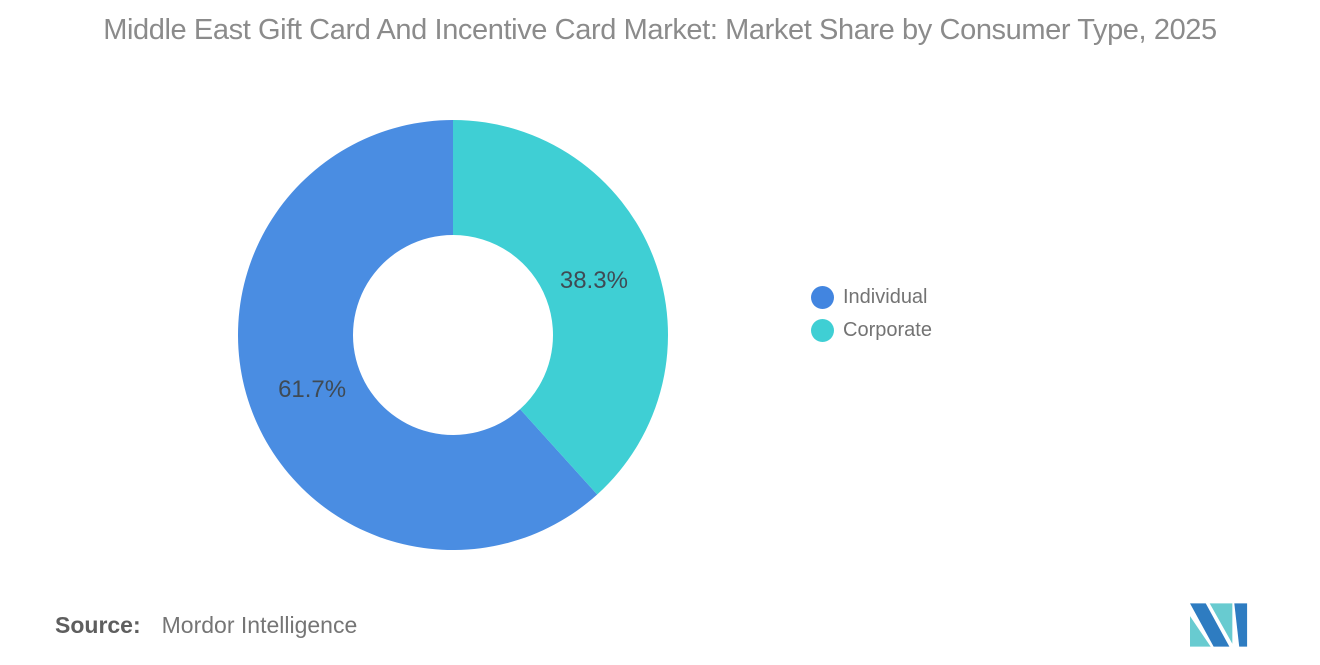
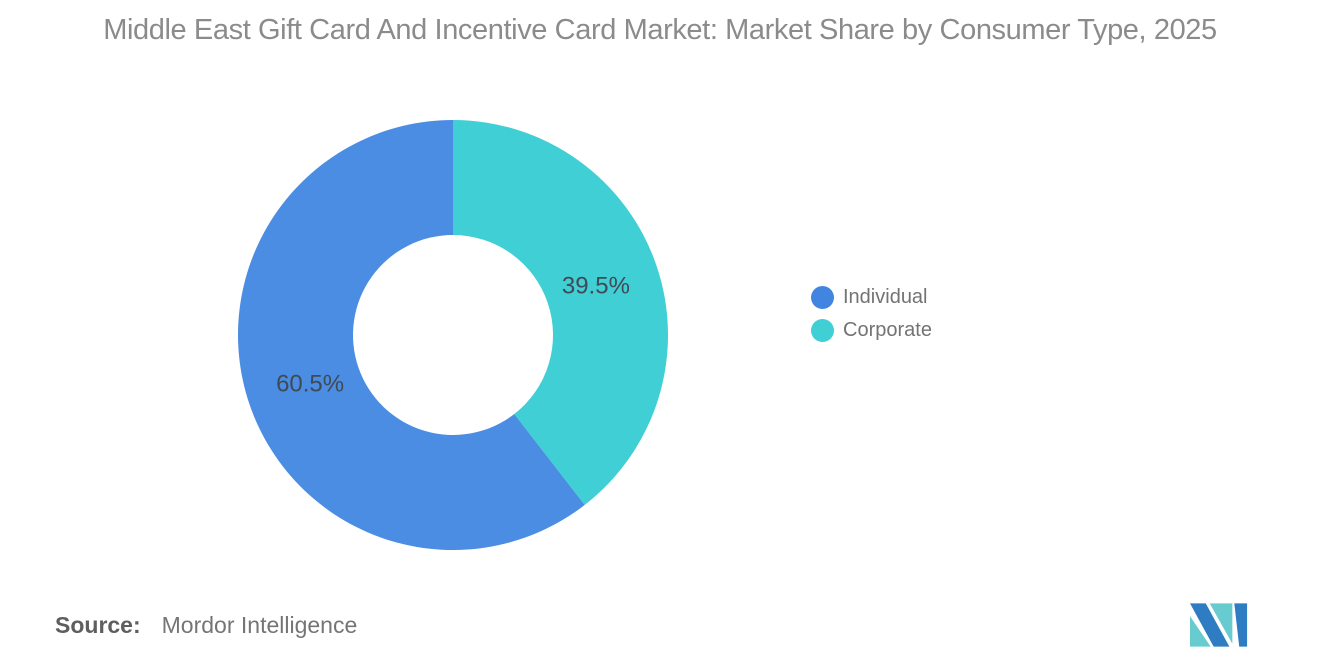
Individual: 61.7% -> 60.5%
Corporate: 38.3% -> 39.5%
